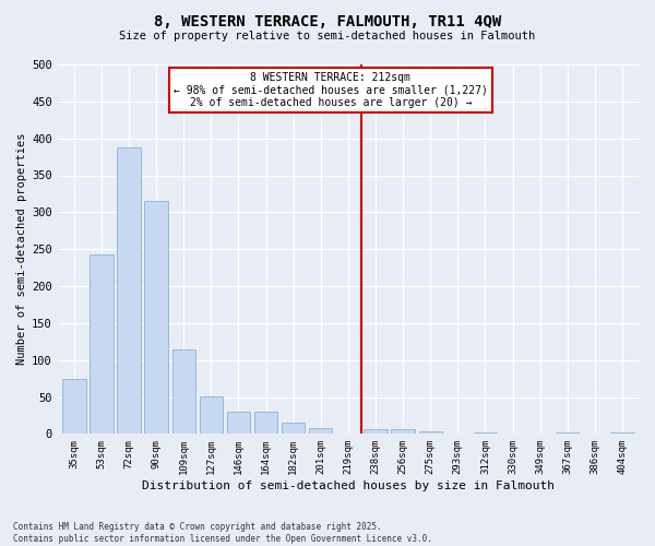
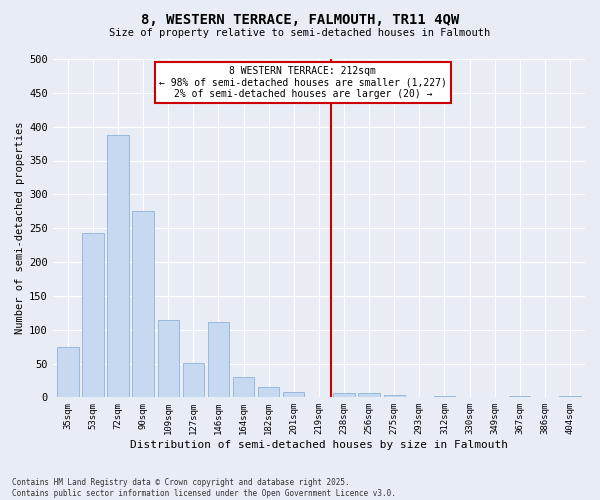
90sqm: 315 -> 276
146sqm: 30 -> 112
